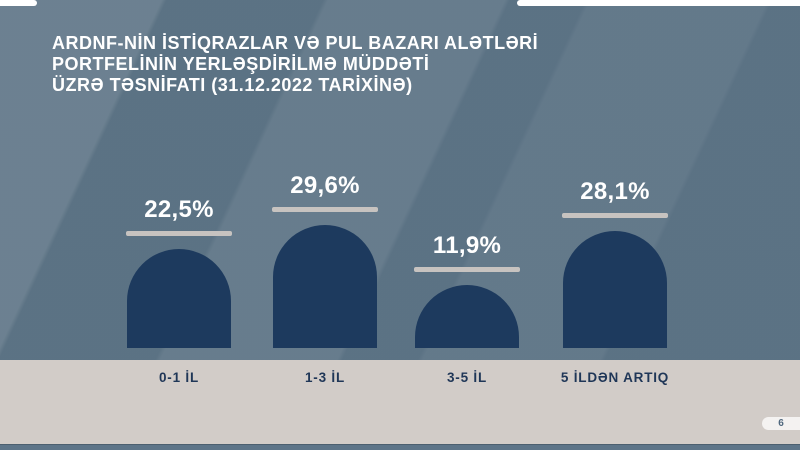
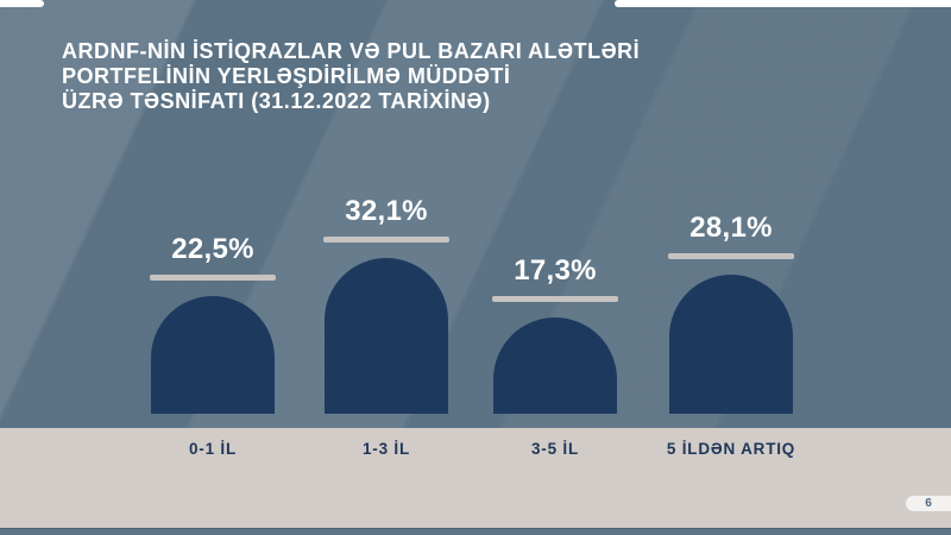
1-3 İL: 29,6% -> 32,1%
3-5 İL: 11,9% -> 17,3%
